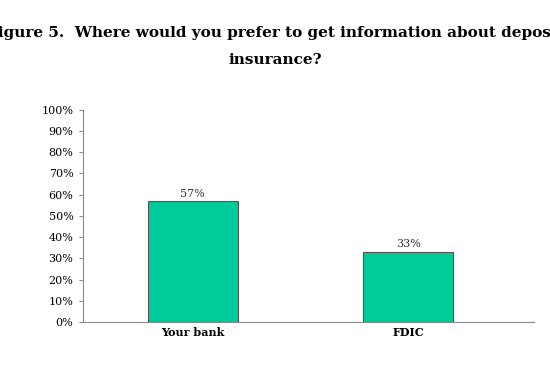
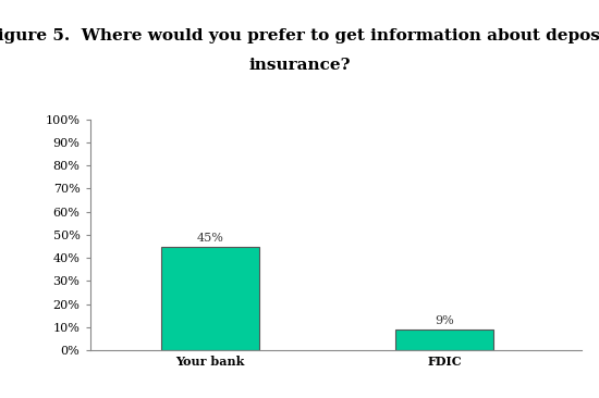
Your bank: 57% -> 45%
FDIC: 33% -> 9%
